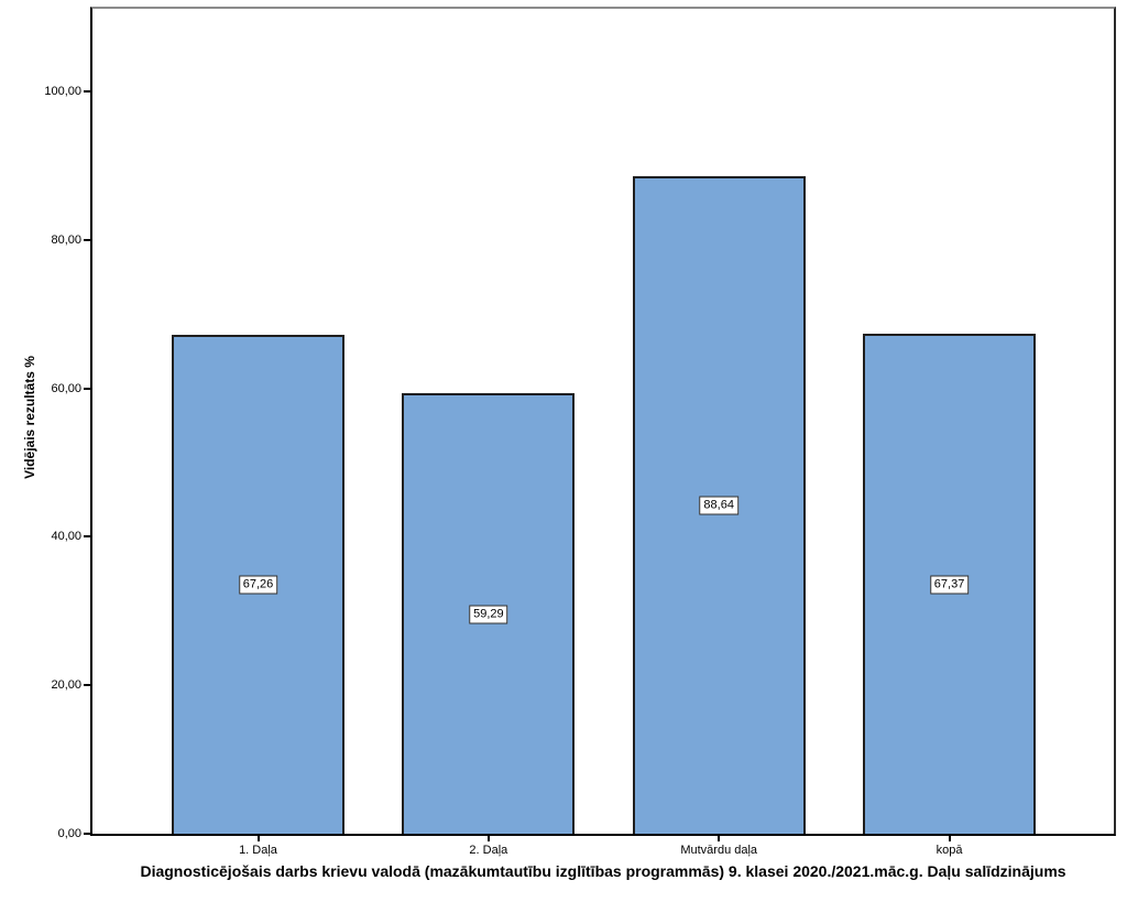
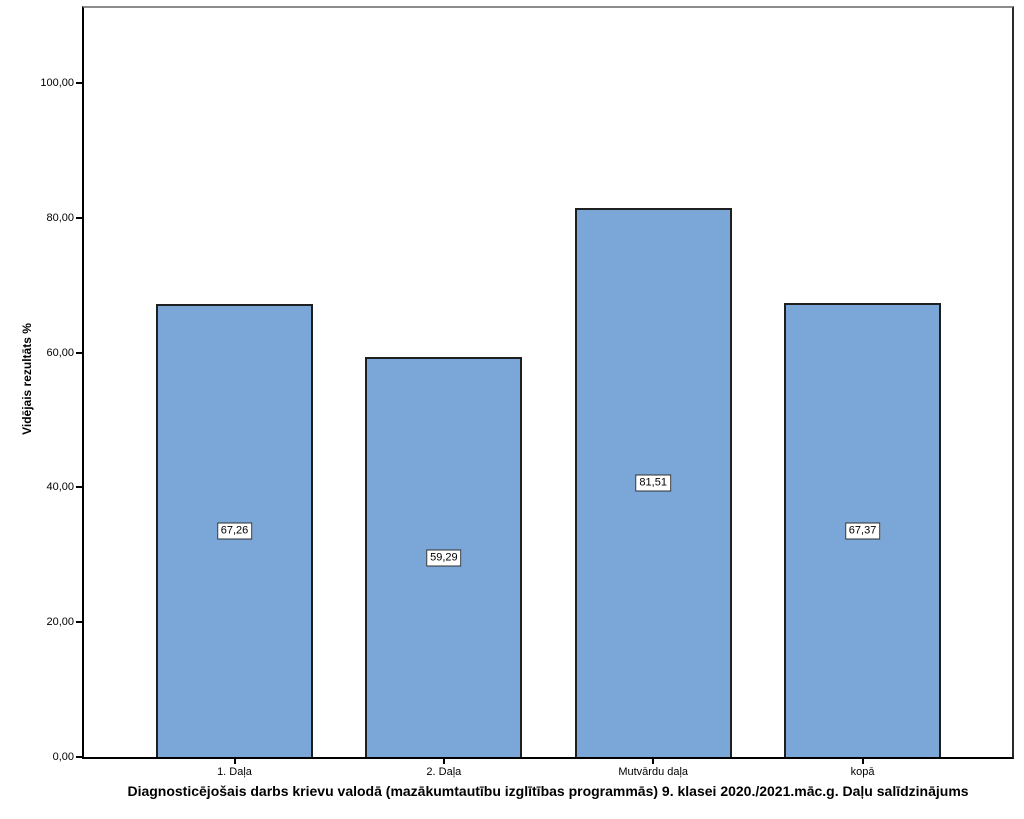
Mutvārdu daļa: 88,64 -> 81,51
